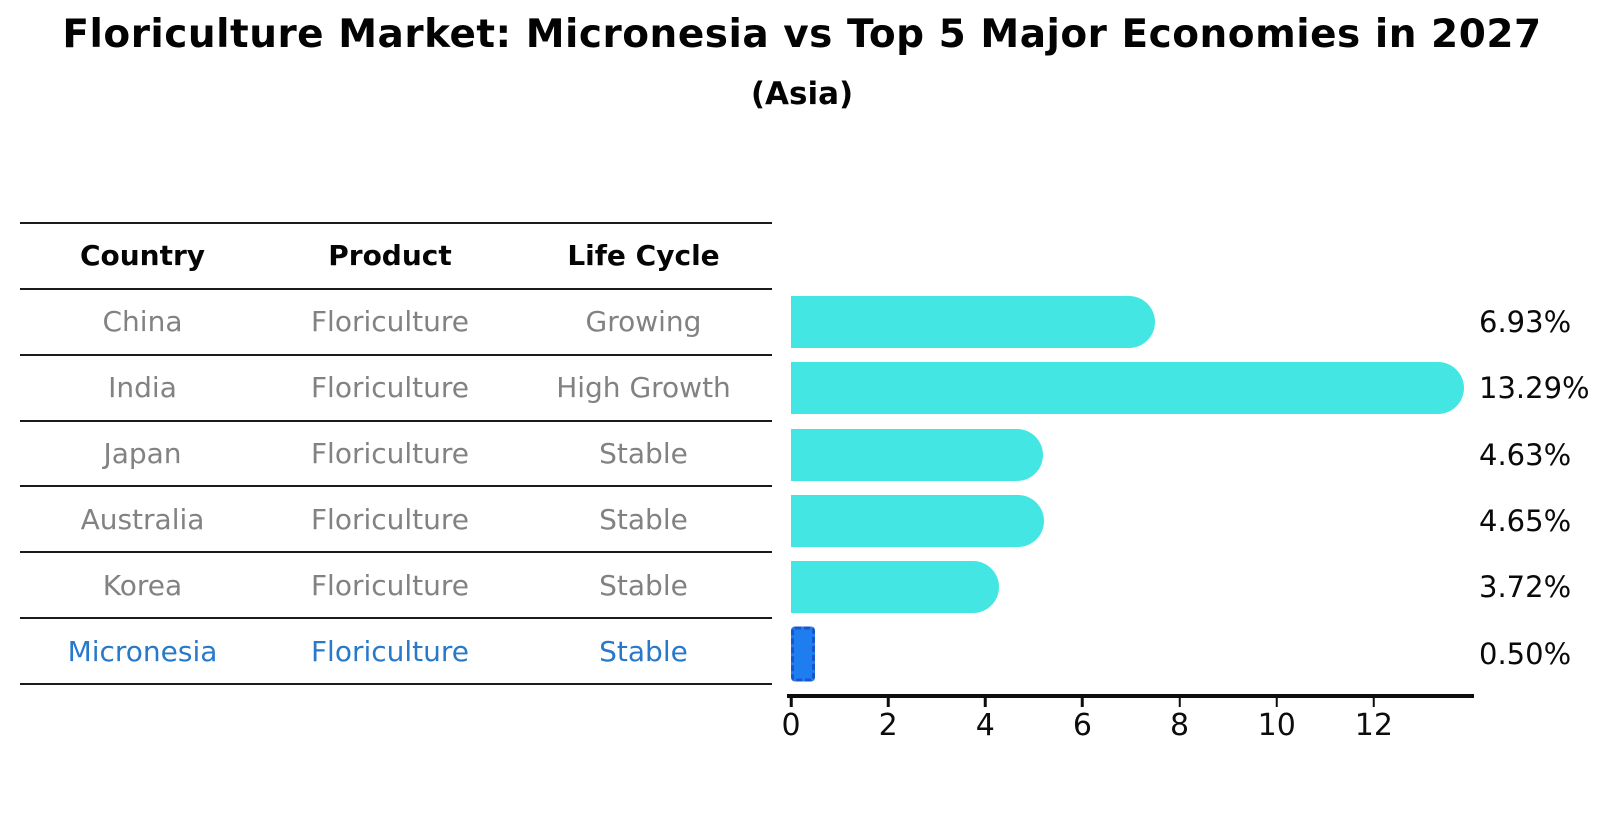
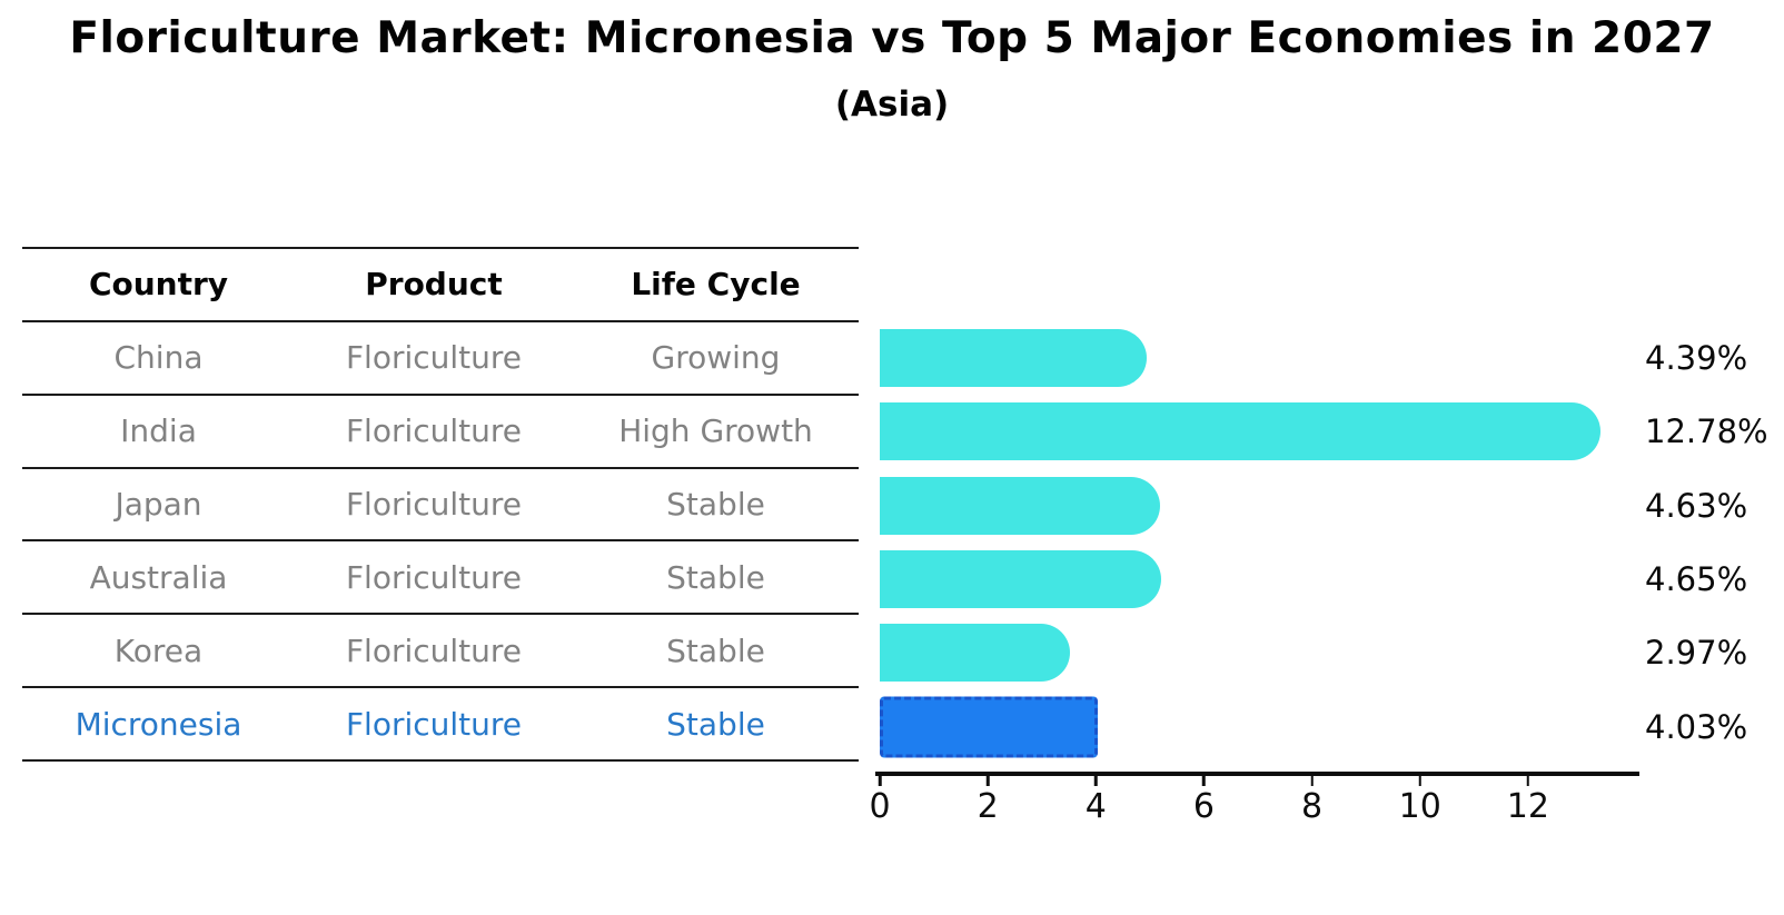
China: 6.93% -> 4.39%
India: 13.29% -> 12.78%
Korea: 3.72% -> 2.97%
Micronesia: 0.50% -> 4.03%
